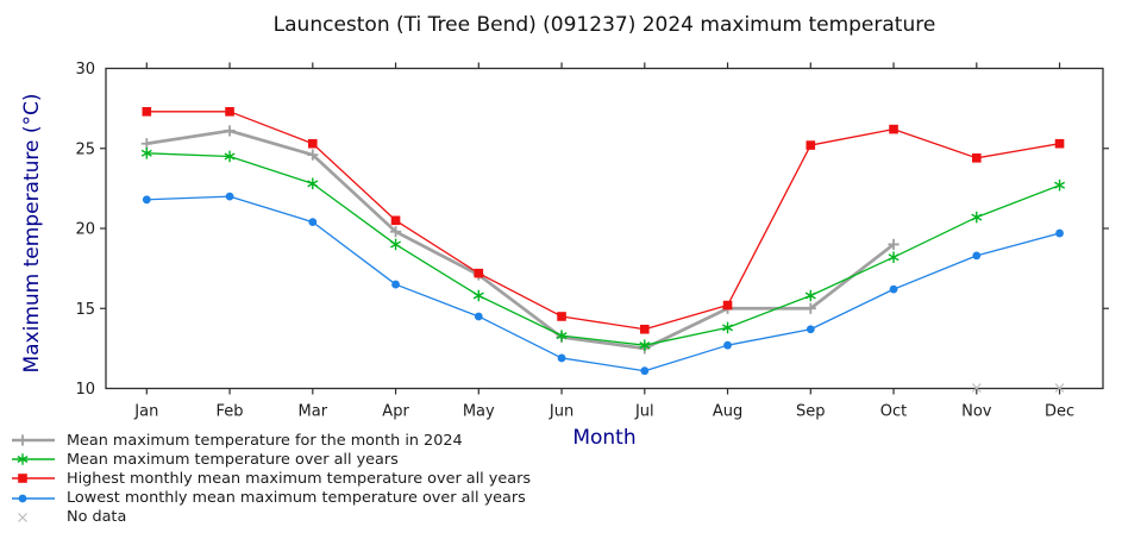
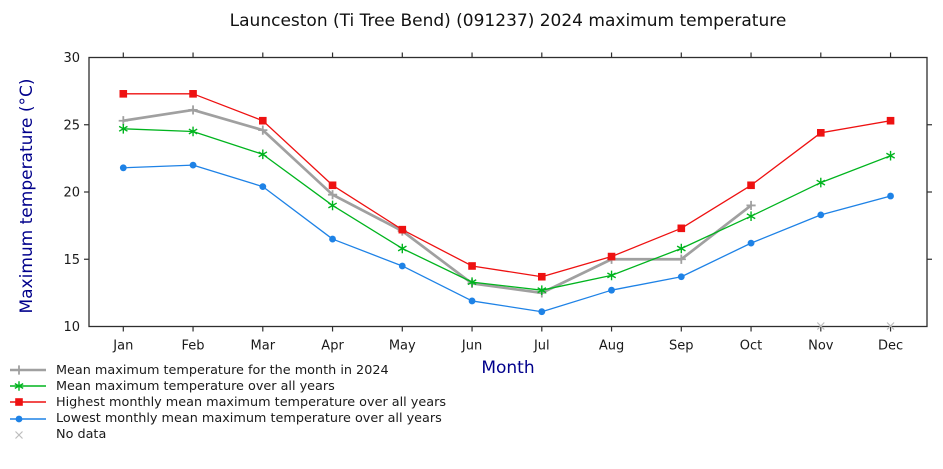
Highest monthly mean maximum temperature over all years/Sep: 25.2 -> 17.3
Highest monthly mean maximum temperature over all years/Oct: 26.2 -> 20.5
